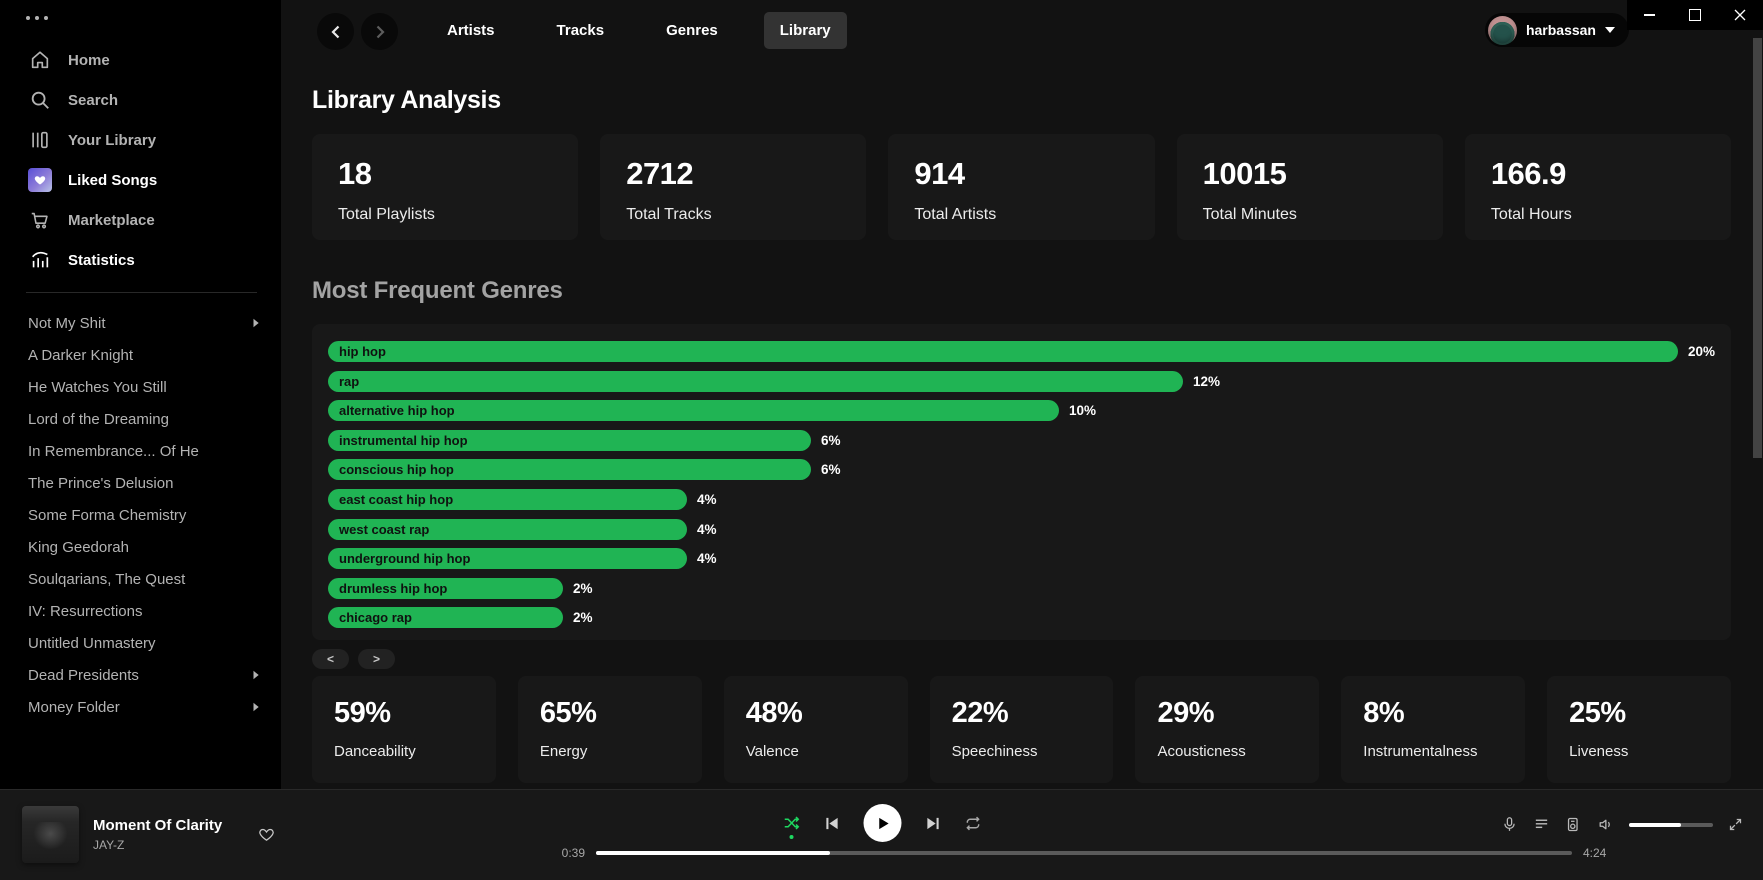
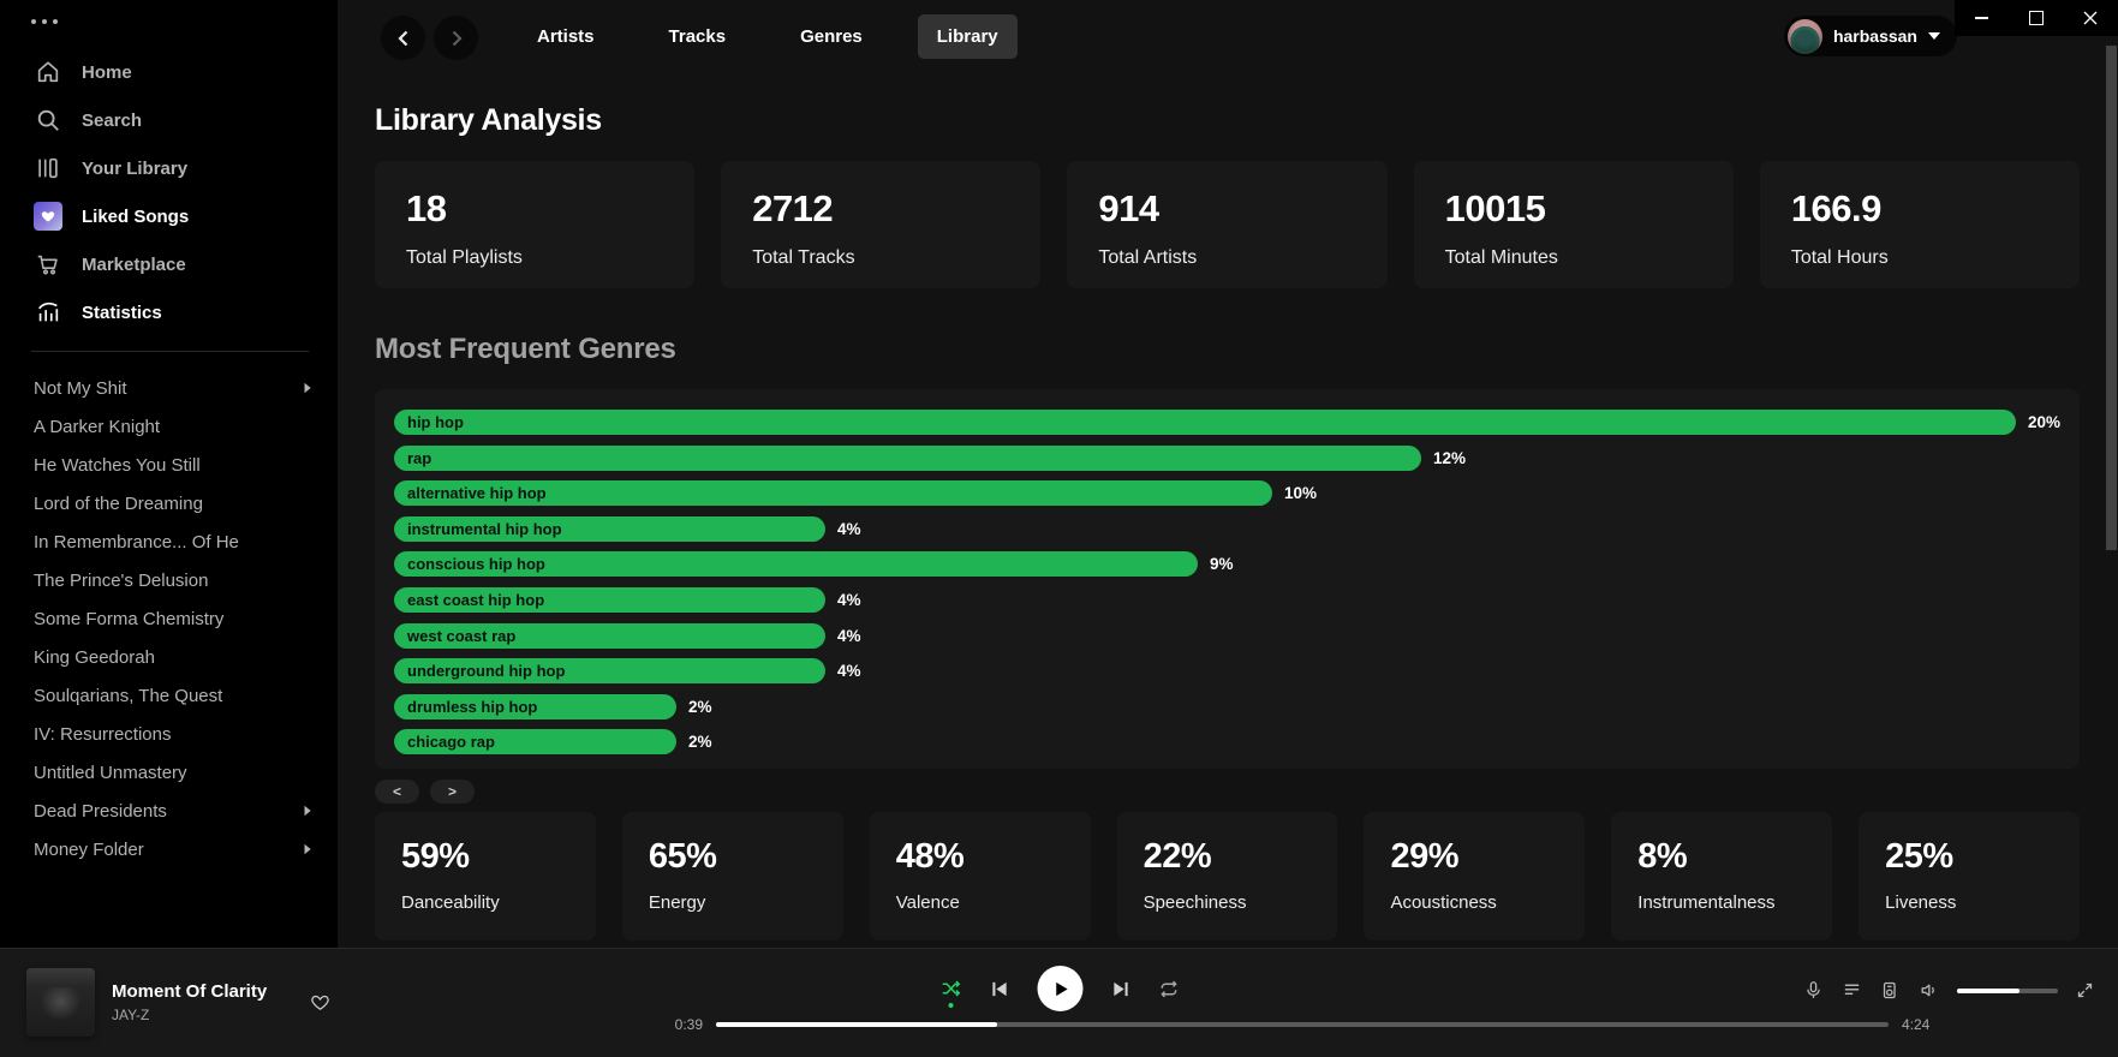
instrumental hip hop: 6% -> 4%
conscious hip hop: 6% -> 9%
